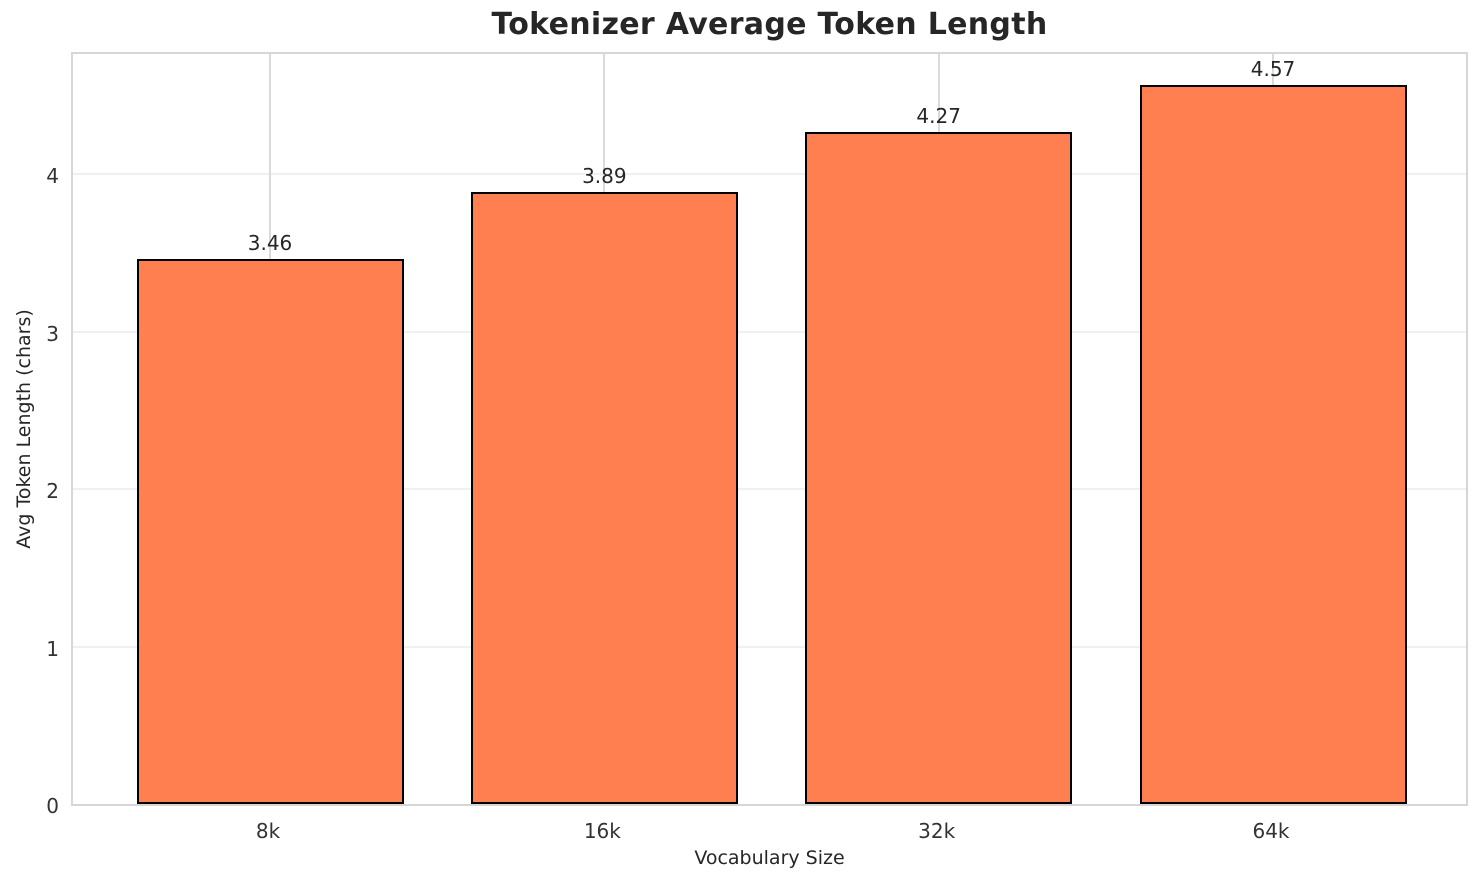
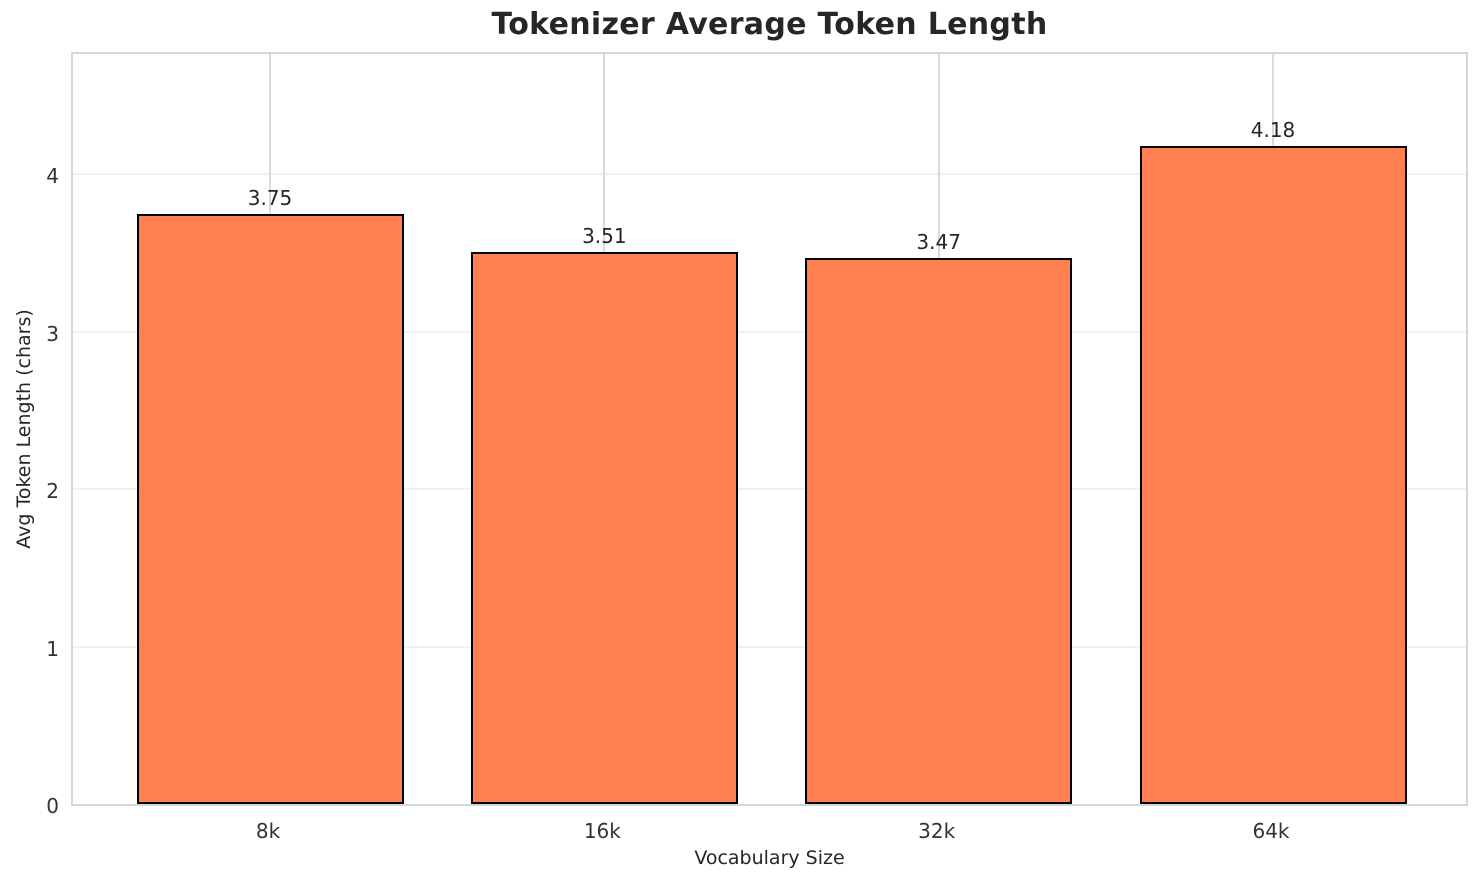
8k: 3.46 -> 3.75
16k: 3.89 -> 3.51
32k: 4.27 -> 3.47
64k: 4.57 -> 4.18
